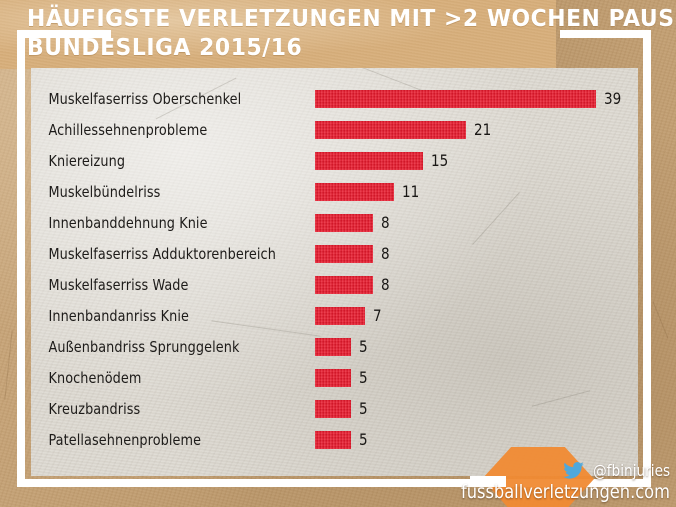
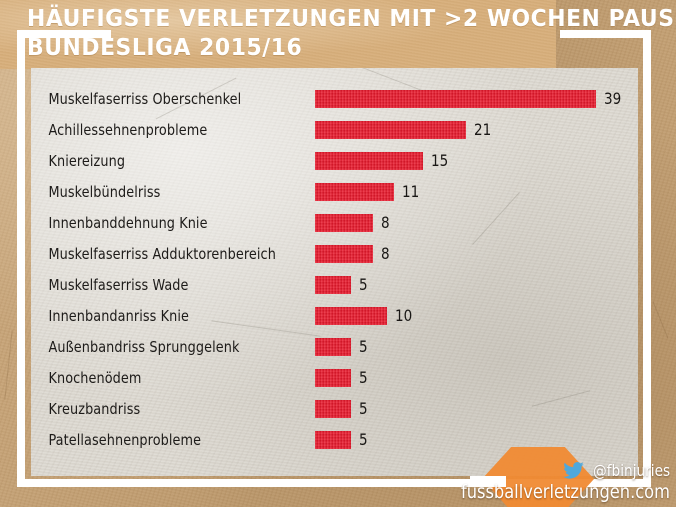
Muskelfaserriss Wade: 8 -> 5
Innenbandanriss Knie: 7 -> 10
